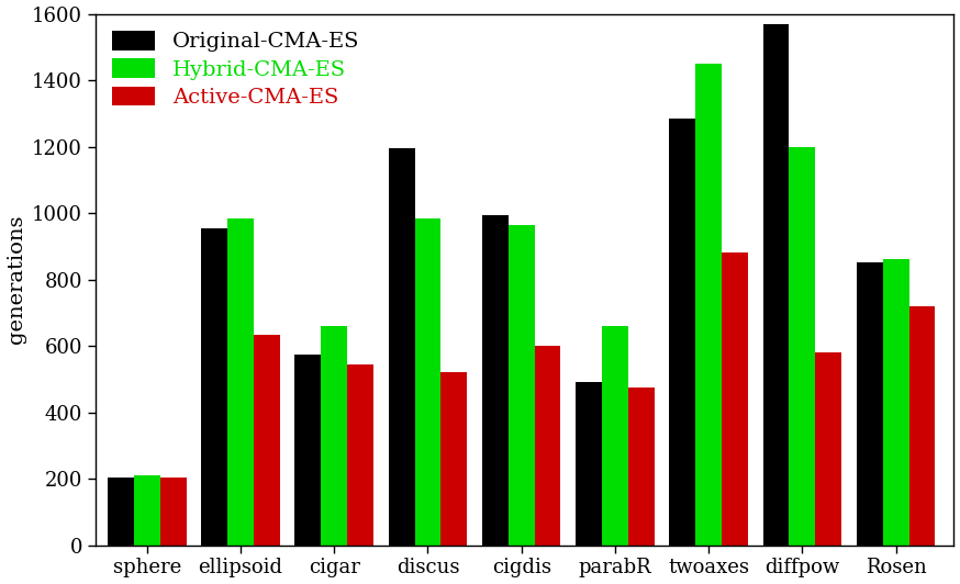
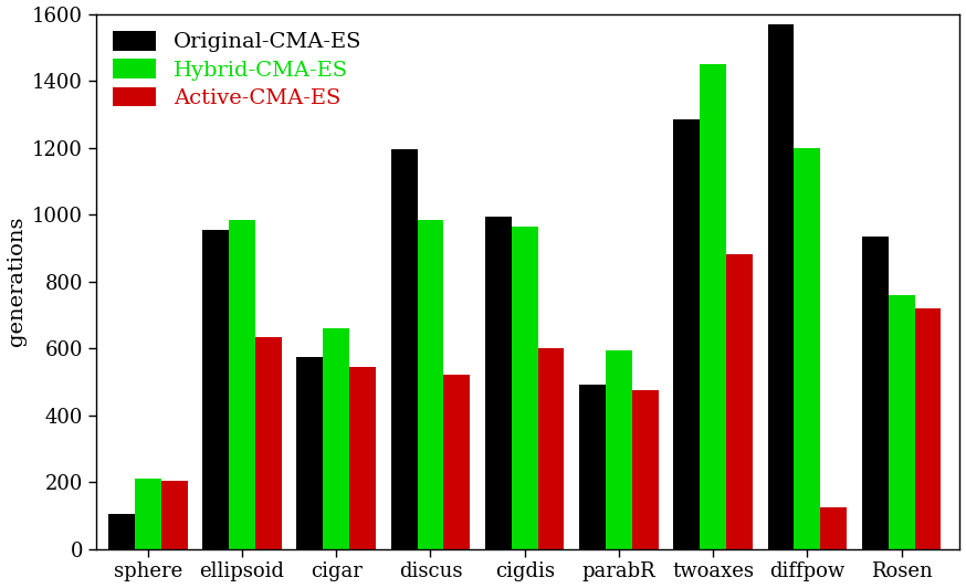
Original-CMA-ES/sphere: 205 -> 105
Hybrid-CMA-ES/parabR: 660 -> 595
Active-CMA-ES/diffpow: 580 -> 125
Original-CMA-ES/Rosen: 850 -> 935
Hybrid-CMA-ES/Rosen: 860 -> 760
